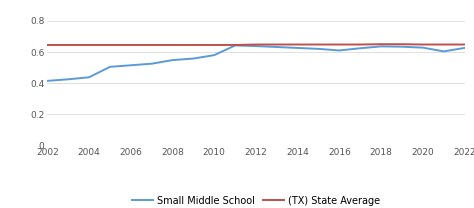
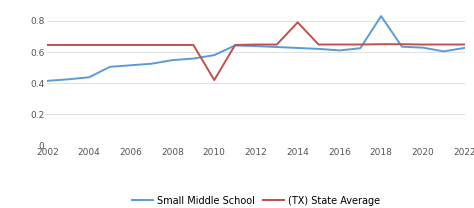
(TX) State Average/2010: 0.65 -> 0.42
(TX) State Average/2014: 0.65 -> 0.79
Small Middle School/2018: 0.64 -> 0.83
